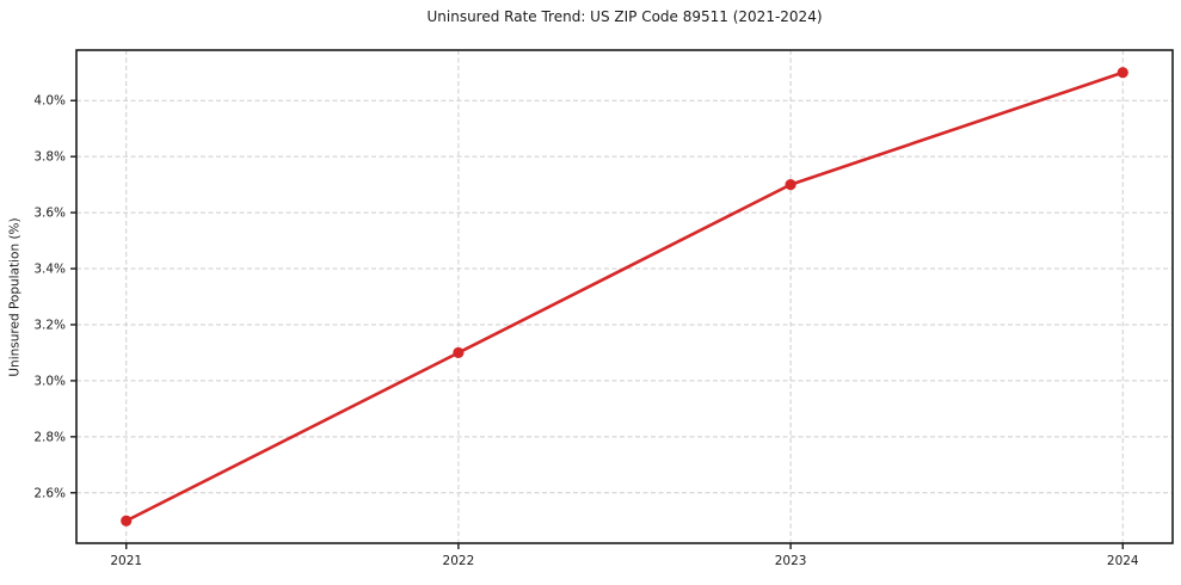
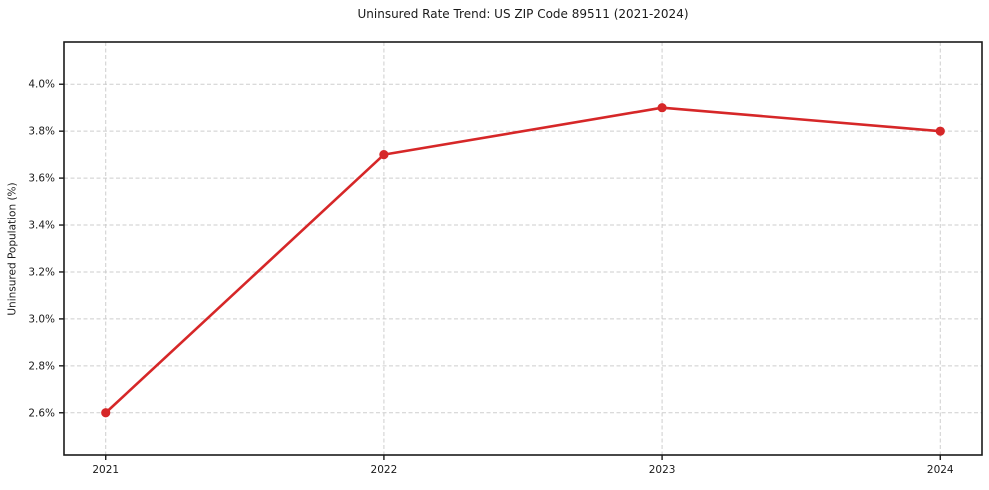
2021: 2.5% -> 2.6%
2022: 3.1% -> 3.7%
2023: 3.7% -> 3.9%
2024: 4.1% -> 3.8%
